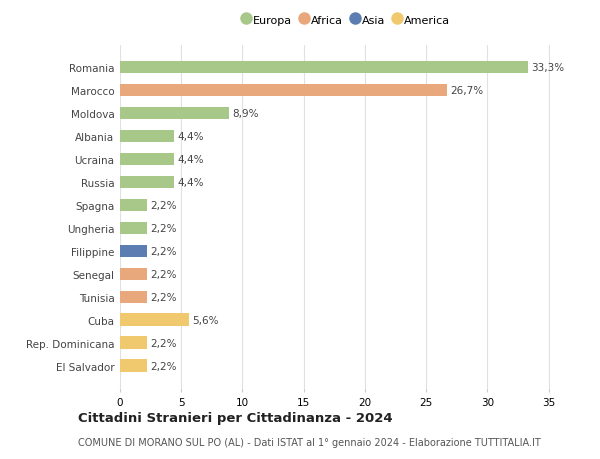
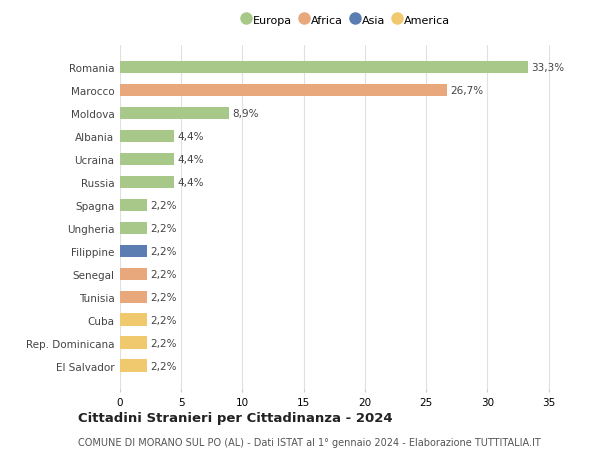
Cuba: 5,6% -> 2,2%
